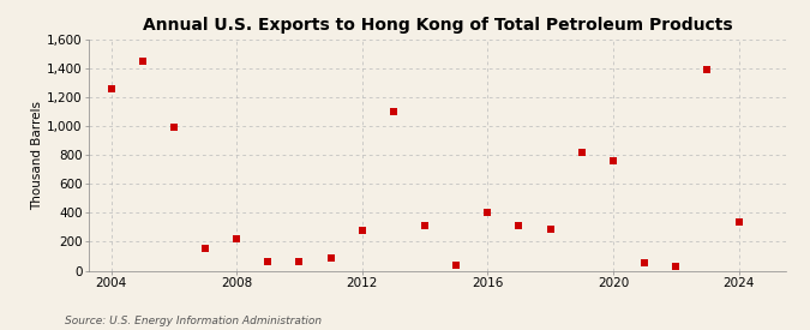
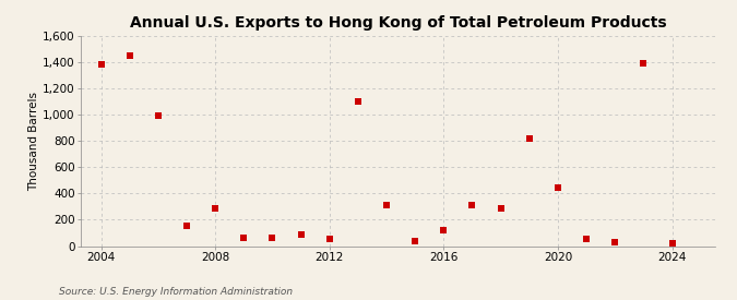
2004: 1,260 -> 1,380
2008: 220 -> 280
2012: 280 -> 60
2016: 400 -> 120
2020: 760 -> 440
2024: 340 -> 20
